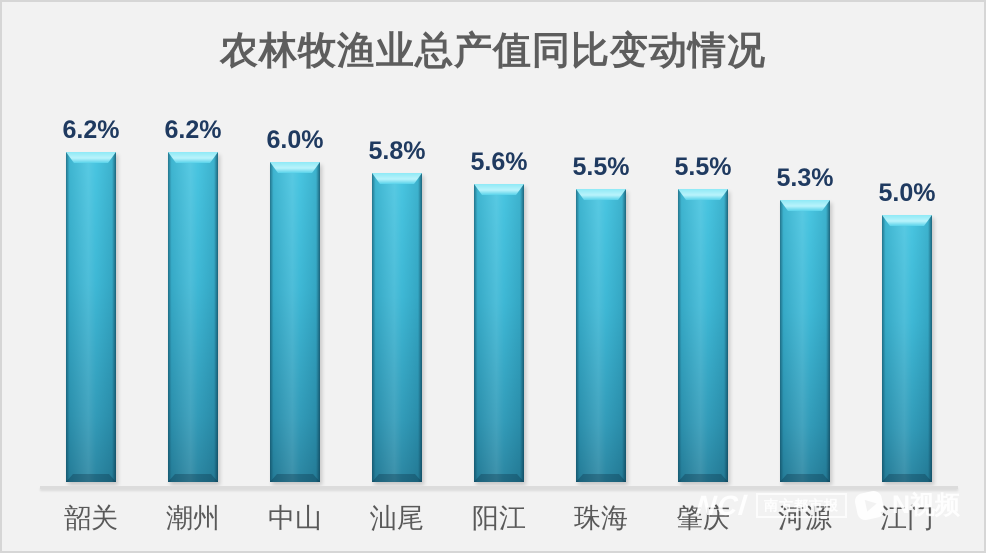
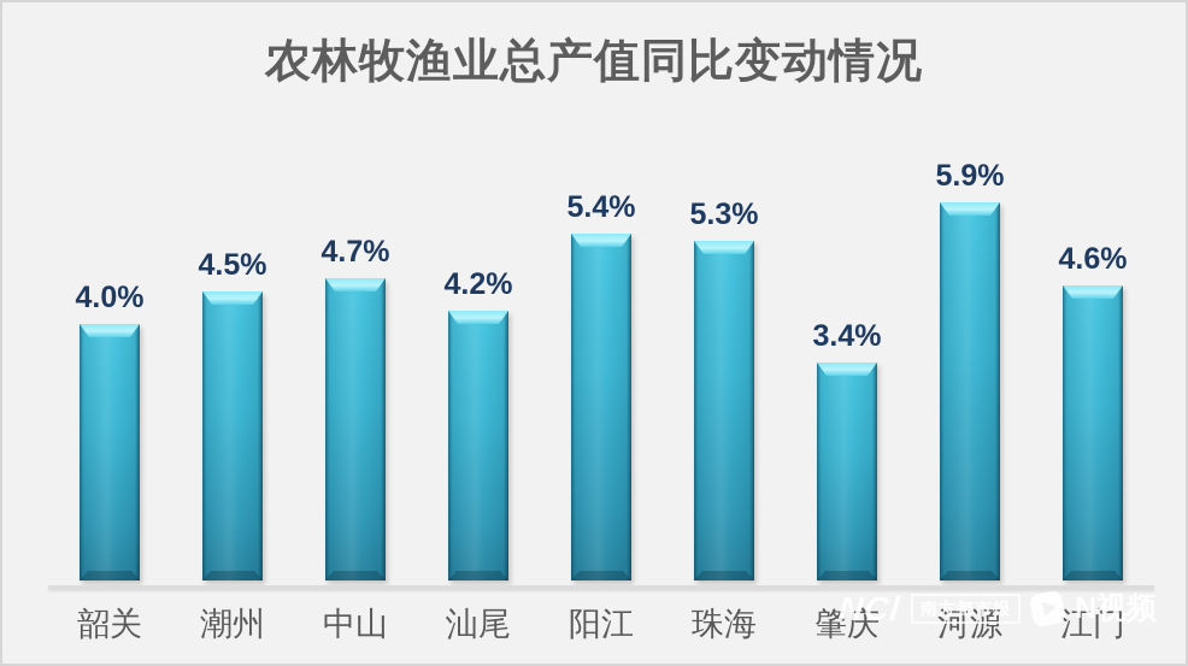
韶关: 6.2% -> 4.0%
潮州: 6.2% -> 4.5%
中山: 6.0% -> 4.7%
汕尾: 5.8% -> 4.2%
阳江: 5.6% -> 5.4%
珠海: 5.5% -> 5.3%
肇庆: 5.5% -> 3.4%
河源: 5.3% -> 5.9%
江门: 5.0% -> 4.6%
